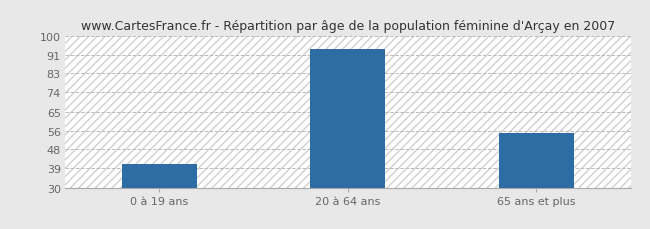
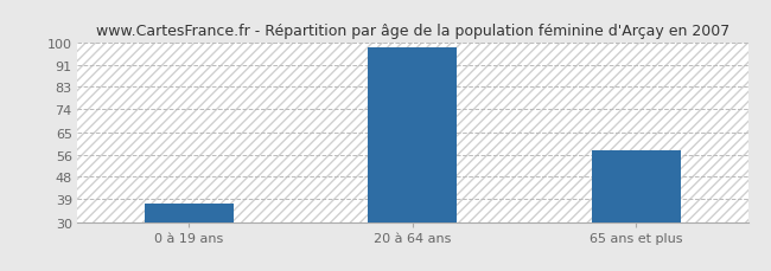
0 à 19 ans: 41 -> 37
20 à 64 ans: 94 -> 98
65 ans et plus: 55 -> 58
